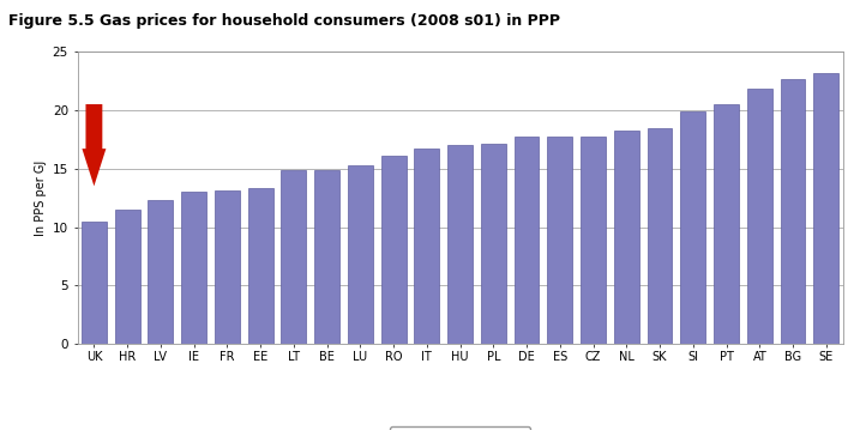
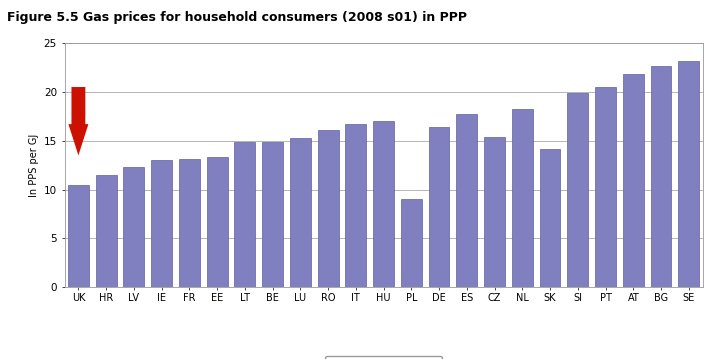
PL: 17.1 -> 9.0
DE: 17.7 -> 16.4
CZ: 17.7 -> 15.4
SK: 18.5 -> 14.2
